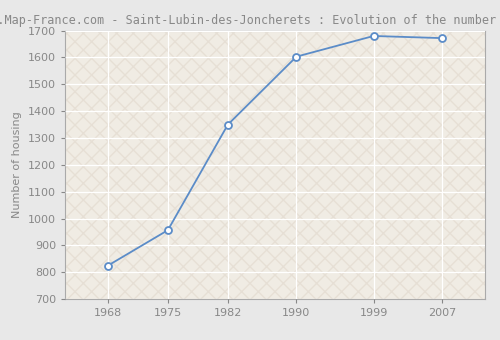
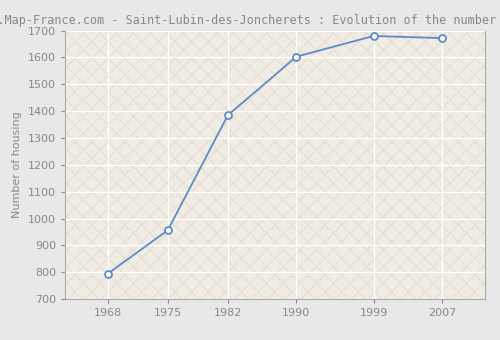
1968: 825 -> 795
1982: 1350 -> 1385
